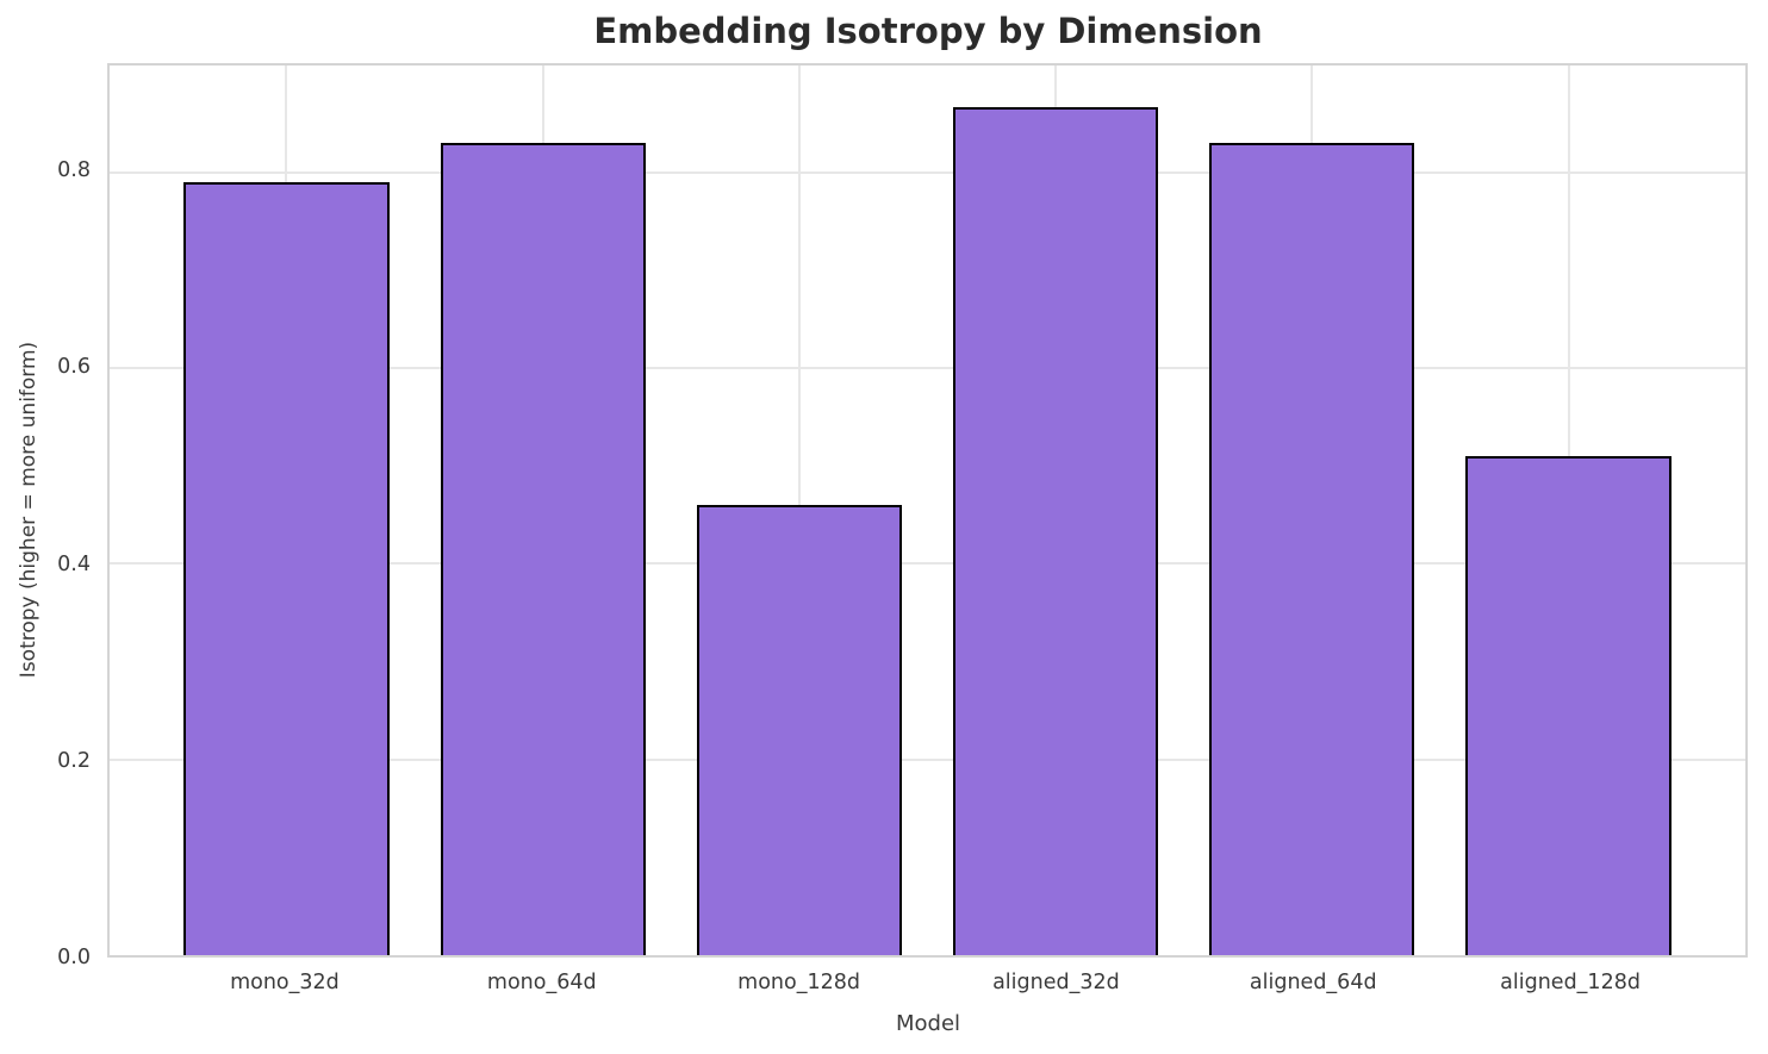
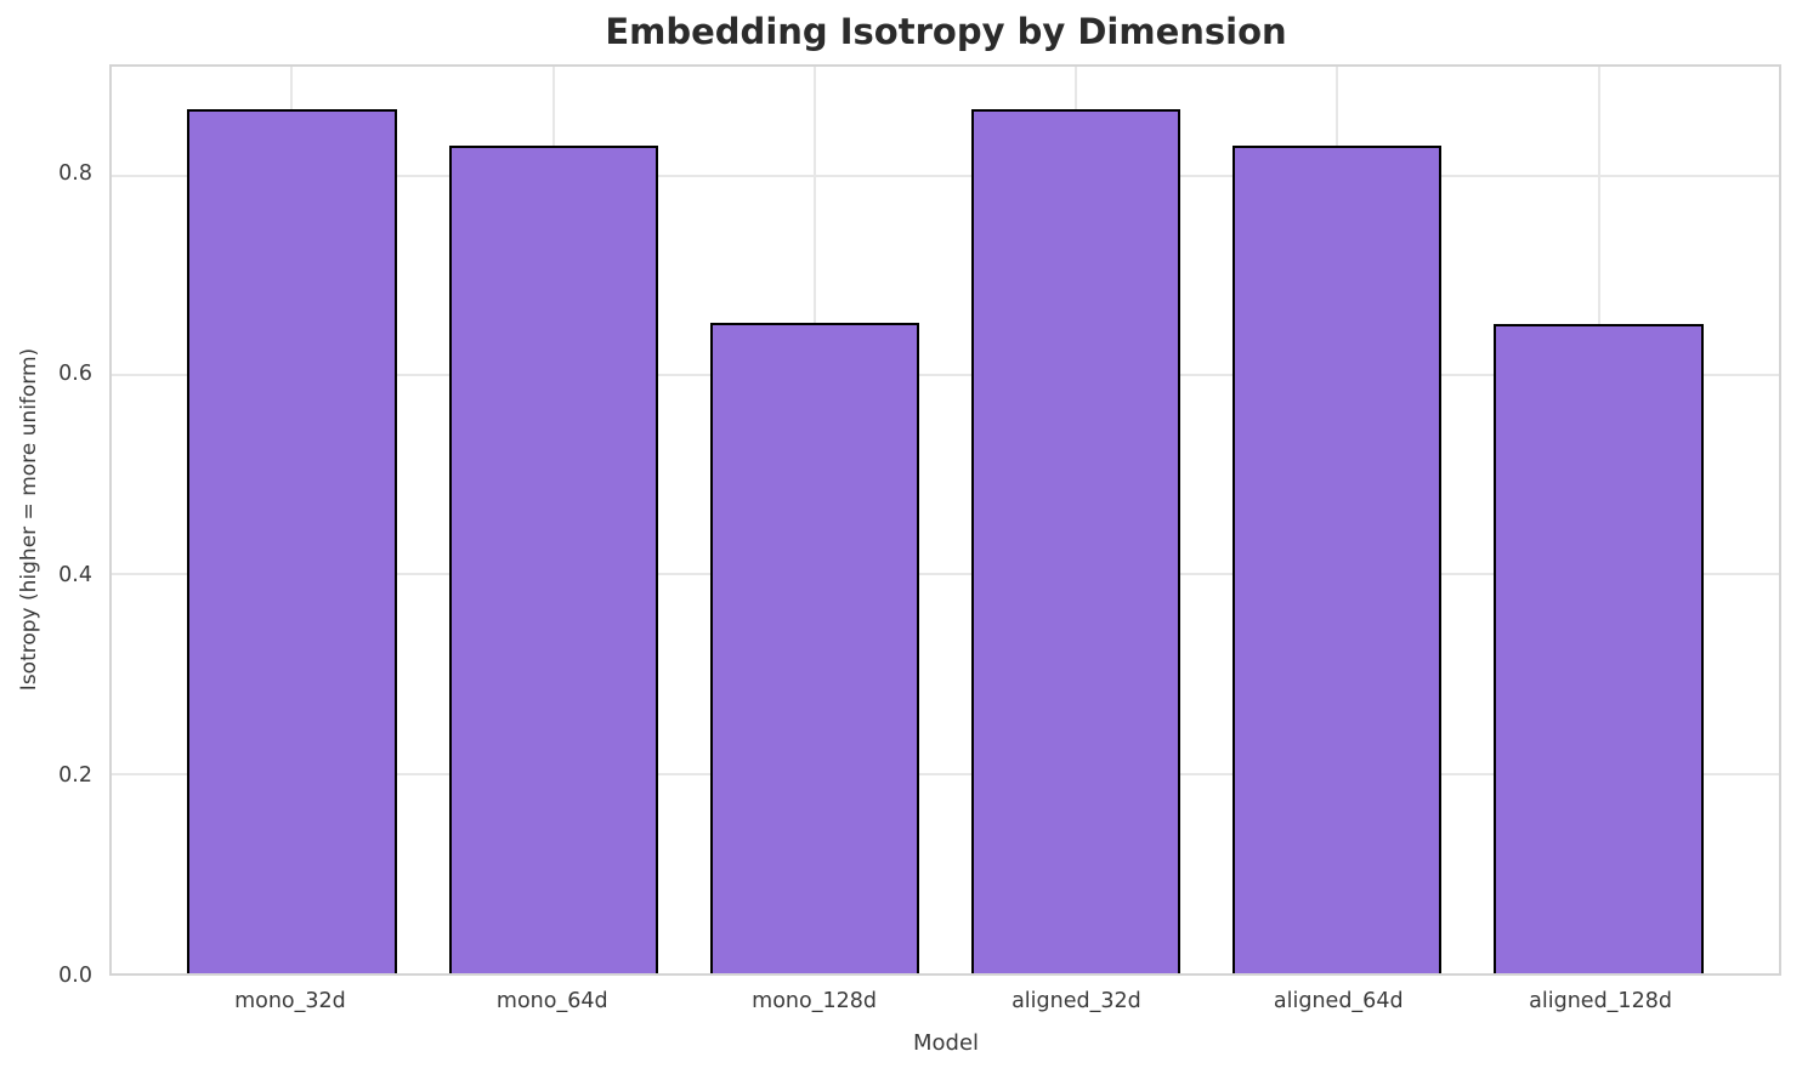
mono_32d: 0.79 -> 0.87
mono_128d: 0.46 -> 0.65
aligned_128d: 0.51 -> 0.65
